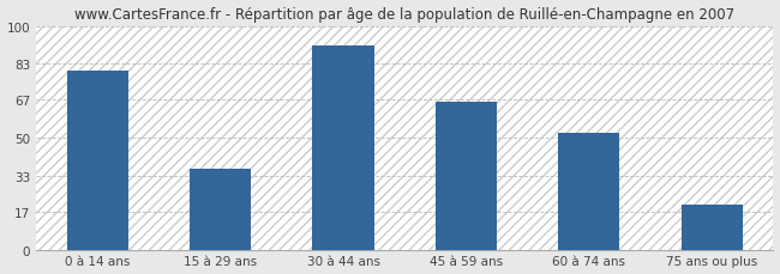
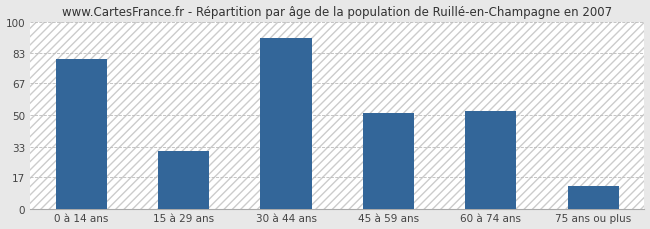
15 à 29 ans: 36 -> 31
45 à 59 ans: 66 -> 51
75 ans ou plus: 20 -> 12
